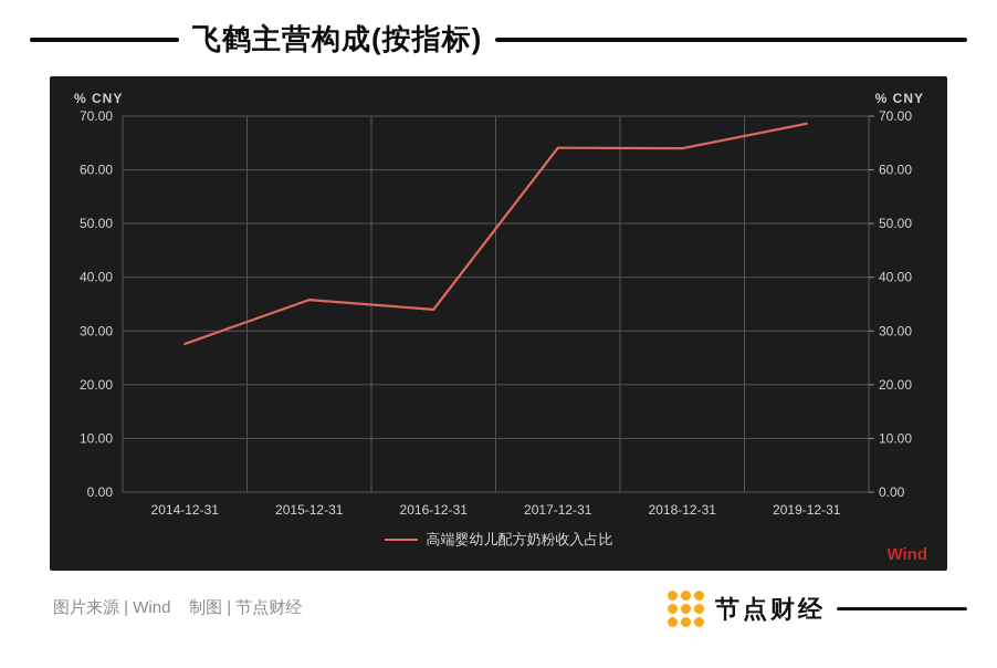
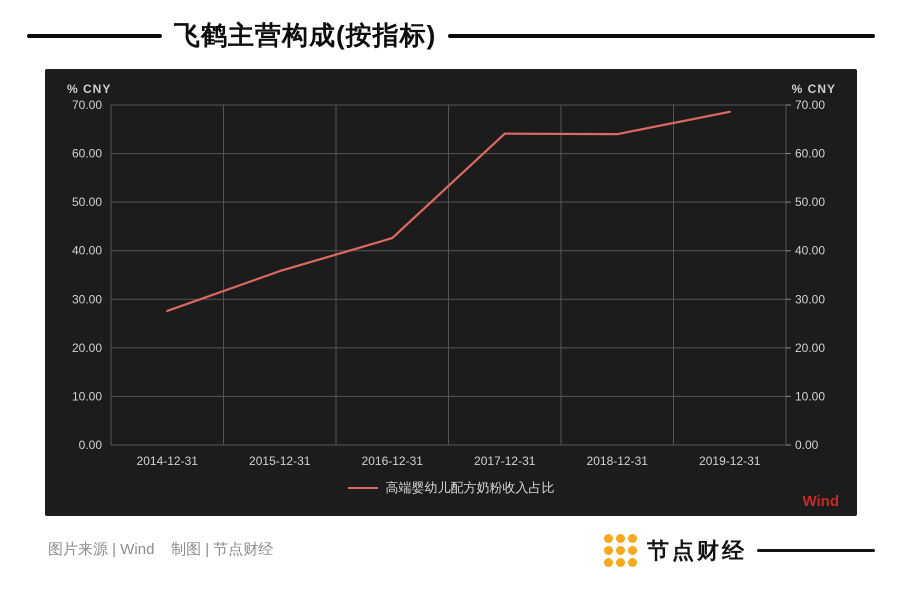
2016-12-31: 34 -> 43
